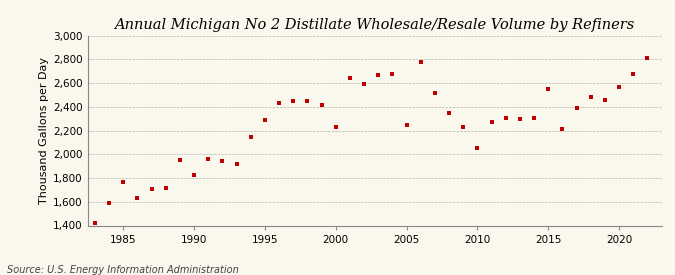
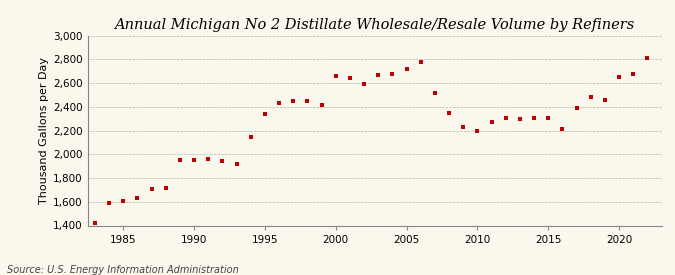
1985: 1,770 -> 1,610
1990: 1,830 -> 1,950
1995: 2,290 -> 2,340
2000: 2,230 -> 2,660
2005: 2,250 -> 2,720
2010: 2,050 -> 2,200
2015: 2,550 -> 2,310
2020: 2,570 -> 2,650
